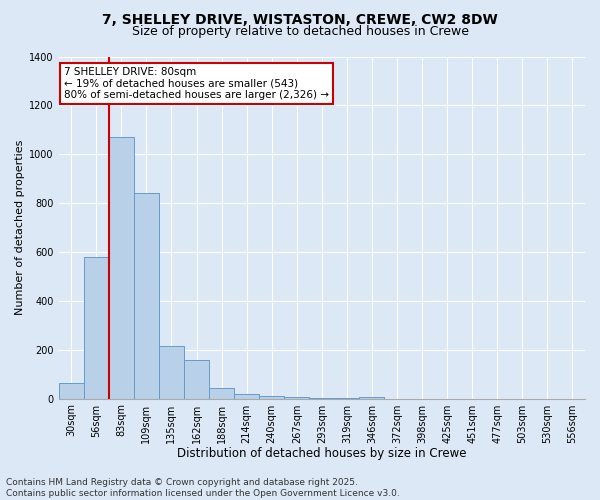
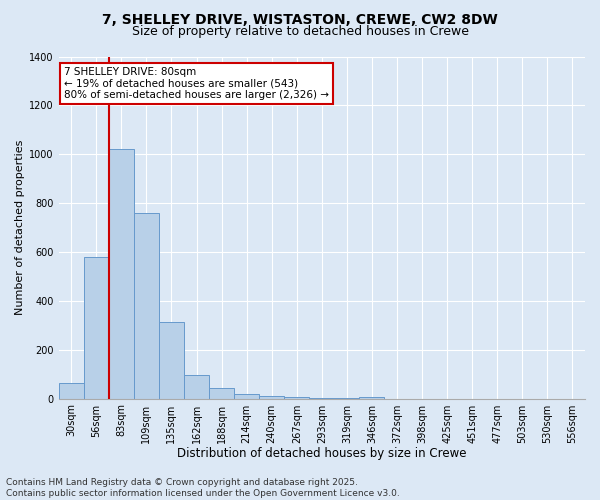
83sqm: 1070 -> 1020
109sqm: 840 -> 760
135sqm: 215 -> 315
162sqm: 160 -> 95
